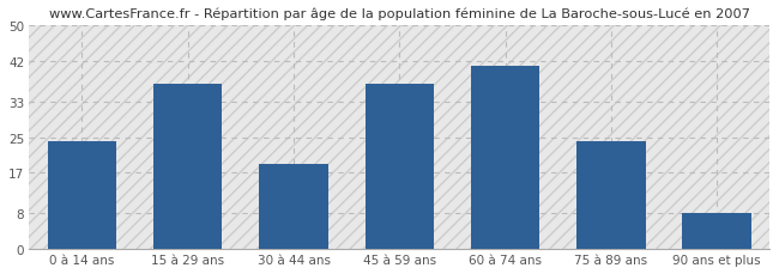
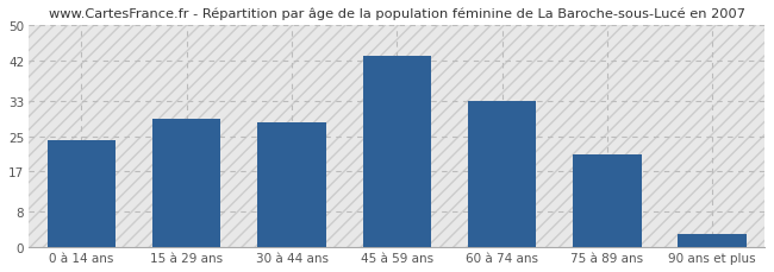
15 à 29 ans: 37 -> 29
30 à 44 ans: 19 -> 28
45 à 59 ans: 37 -> 43
60 à 74 ans: 41 -> 33
75 à 89 ans: 24 -> 21
90 ans et plus: 8 -> 3
